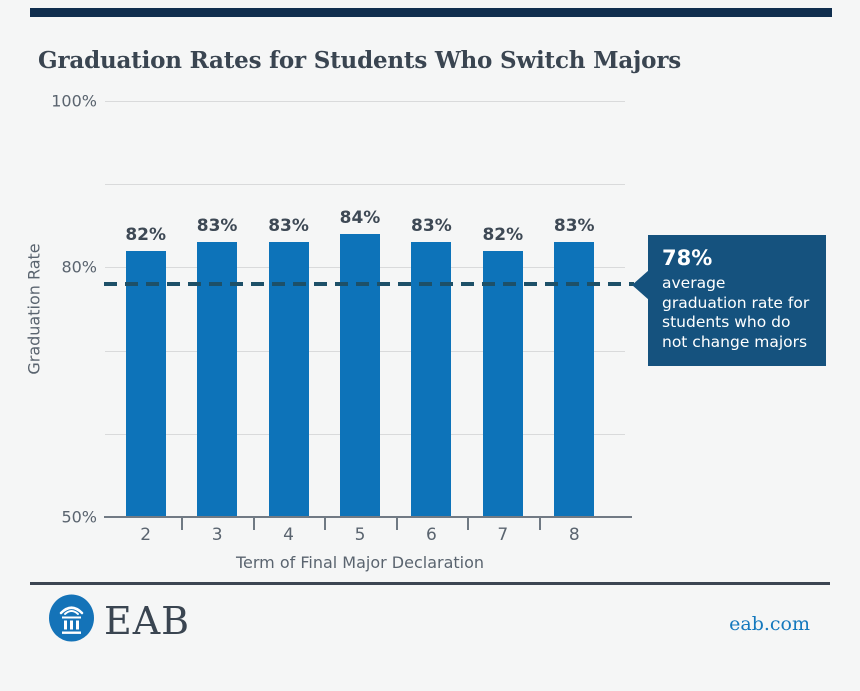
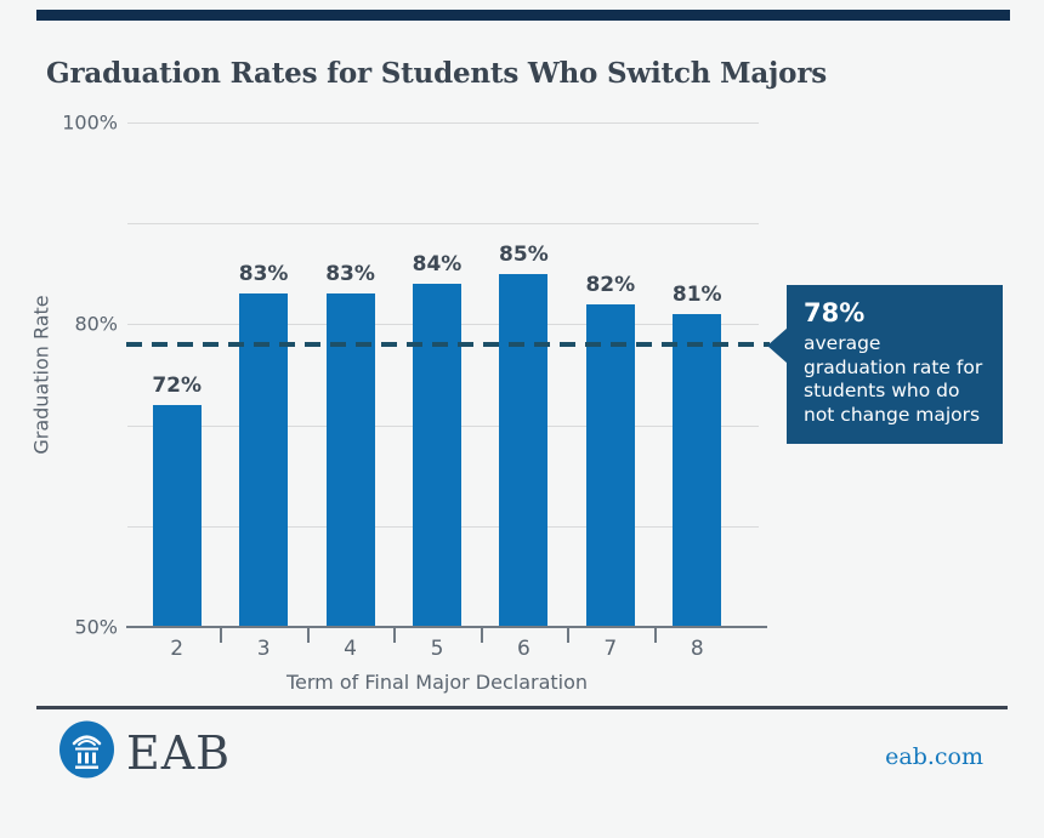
2: 82% -> 72%
6: 83% -> 85%
8: 83% -> 81%
